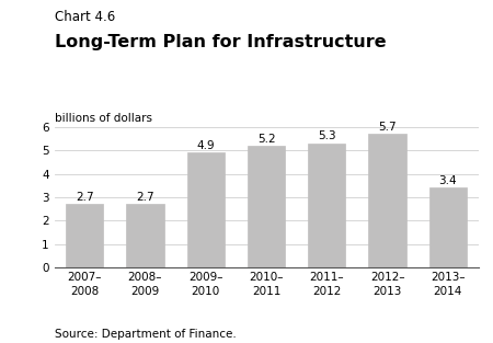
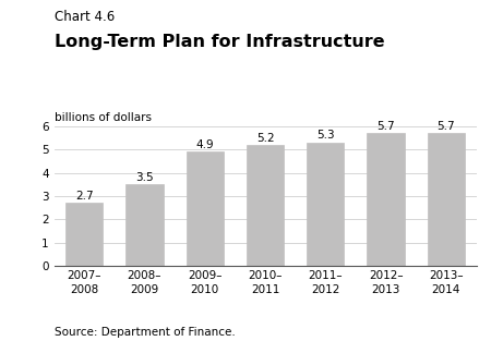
2008– 2009: 2.7 -> 3.5
2013– 2014: 3.4 -> 5.7
